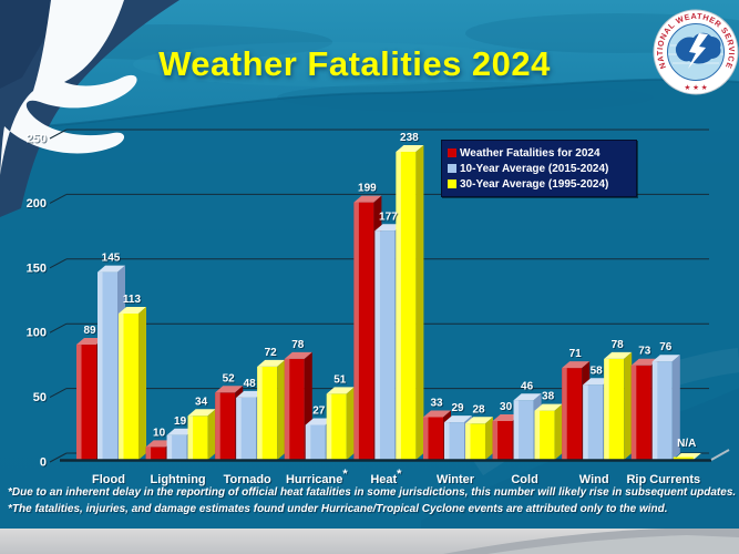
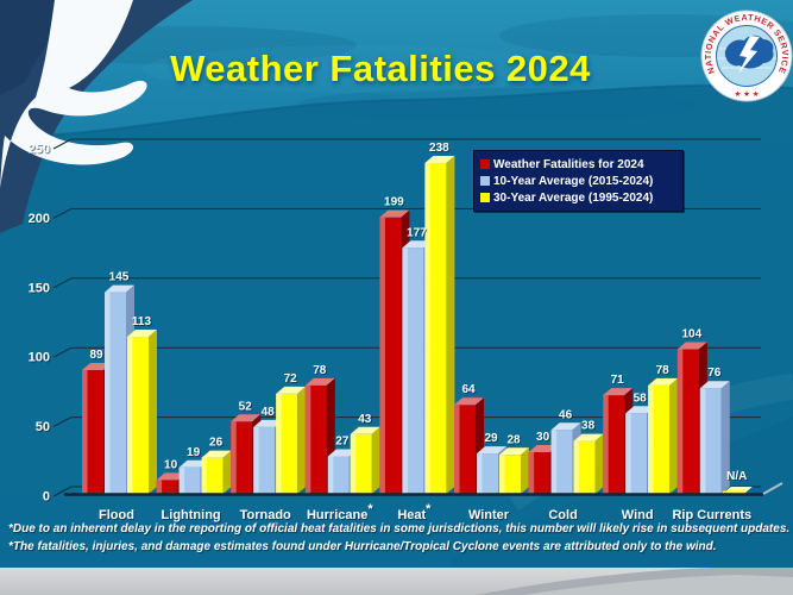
30-Year Average (1995-2024)/Lightning: 34 -> 26
30-Year Average (1995-2024)/Hurricane: 51 -> 43
Weather Fatalities for 2024/Winter: 33 -> 64
Weather Fatalities for 2024/Rip Currents: 73 -> 104
